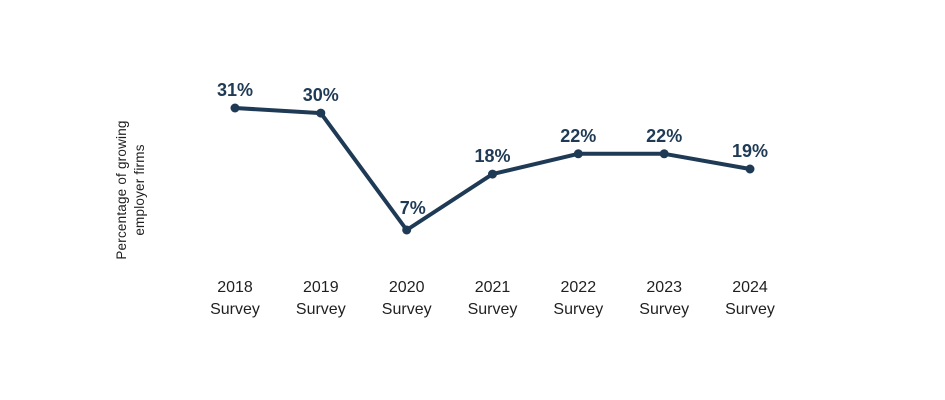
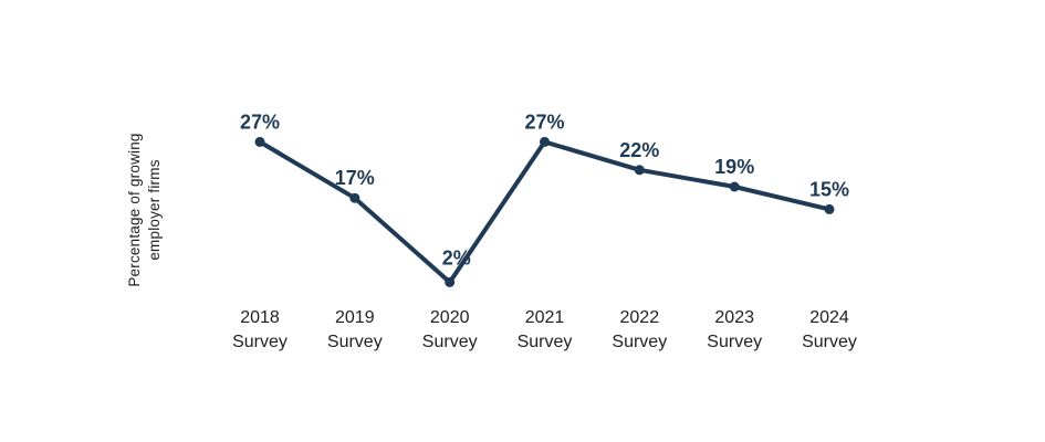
2018 Survey: 31% -> 27%
2019 Survey: 30% -> 17%
2020 Survey: 7% -> 2%
2021 Survey: 18% -> 27%
2023 Survey: 22% -> 19%
2024 Survey: 19% -> 15%
